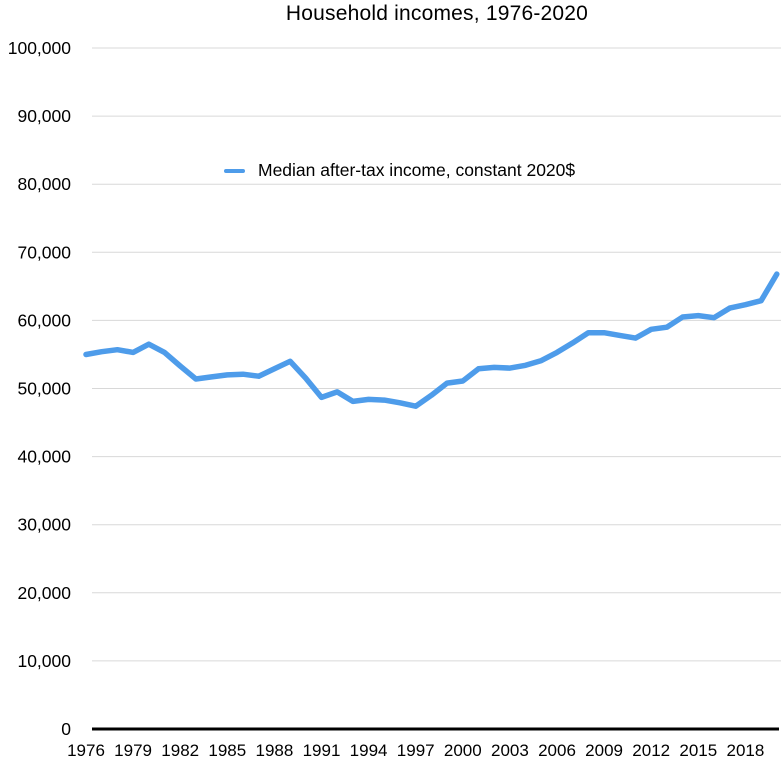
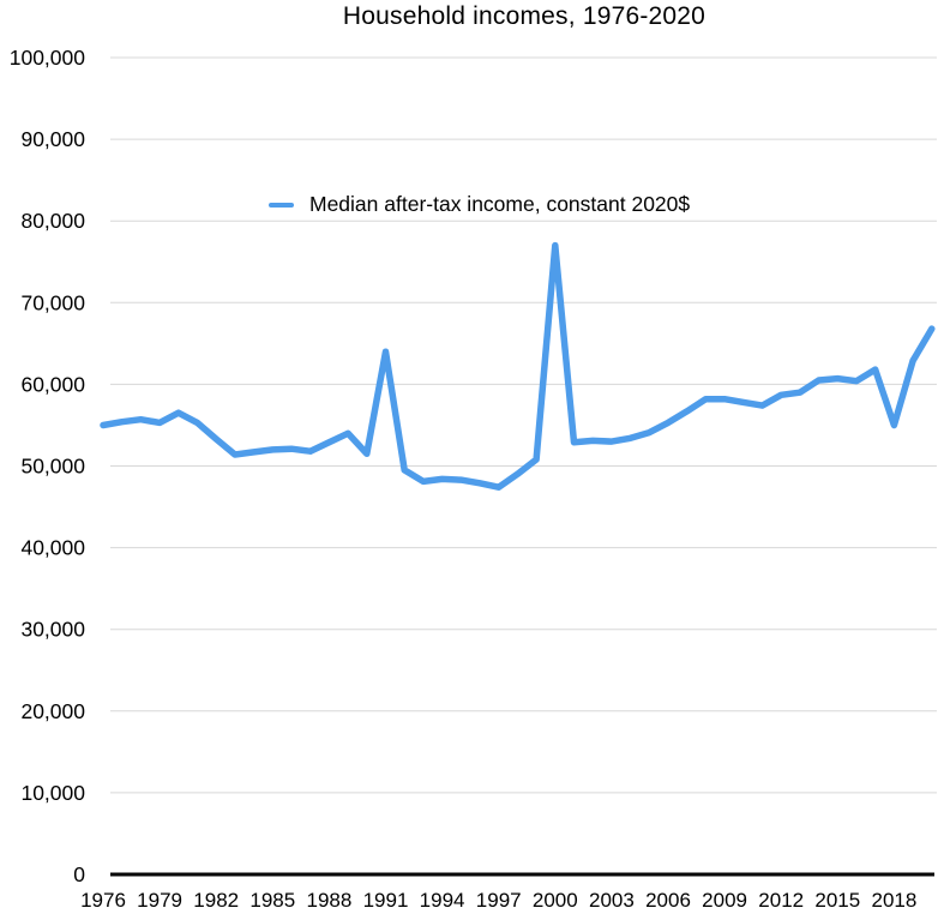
1991: 49000 -> 64000
2000: 51000 -> 77000
2018: 62000 -> 55000
